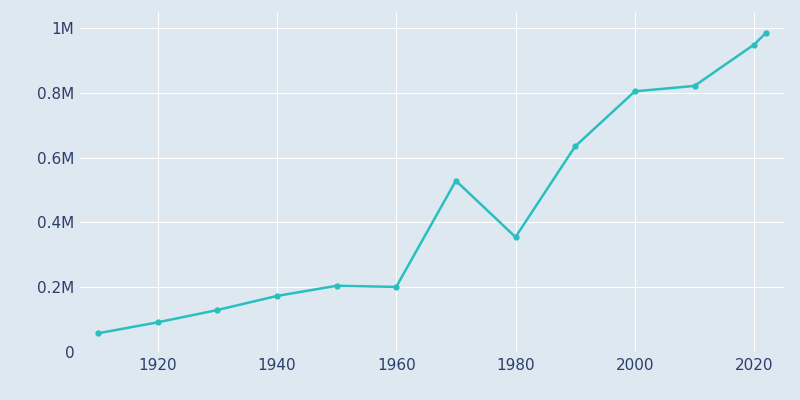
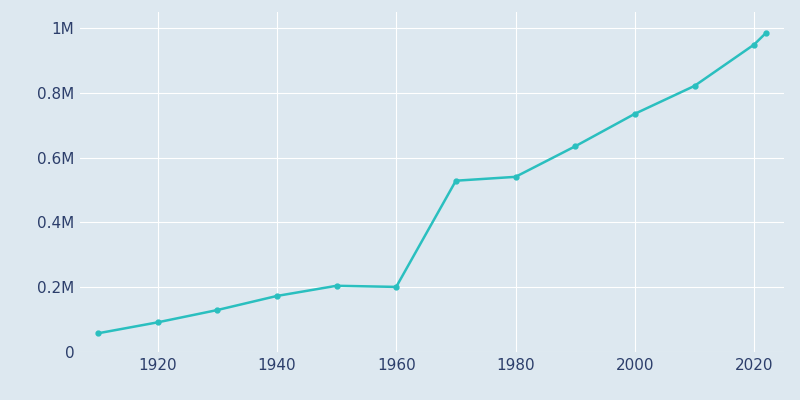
1980: 0.355M -> 0.541M
2000: 0.805M -> 0.736M
